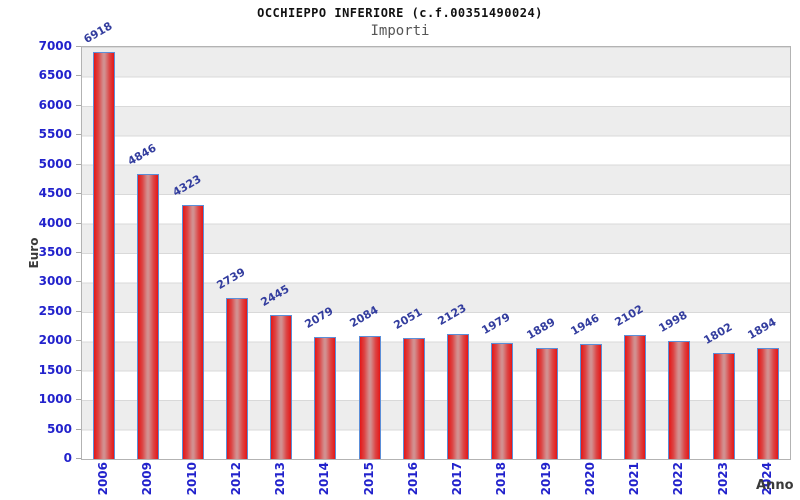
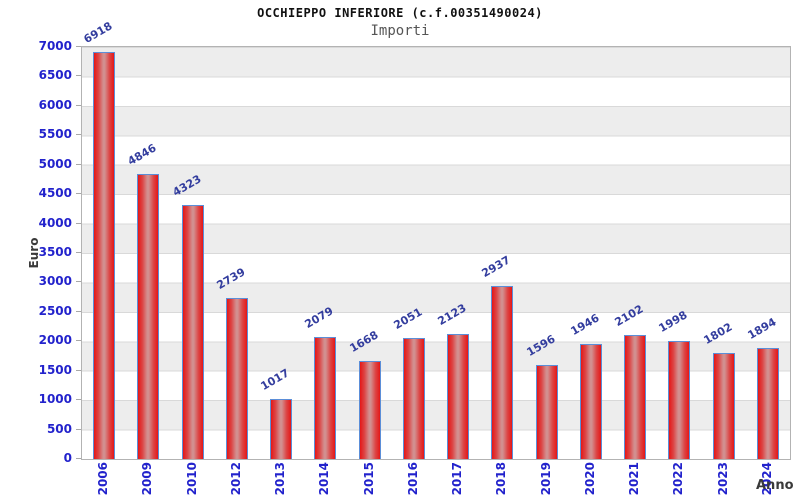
2013: 2445 -> 1017
2015: 2084 -> 1668
2018: 1979 -> 2937
2019: 1889 -> 1596
